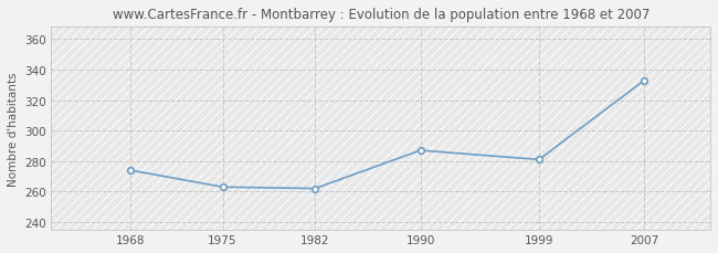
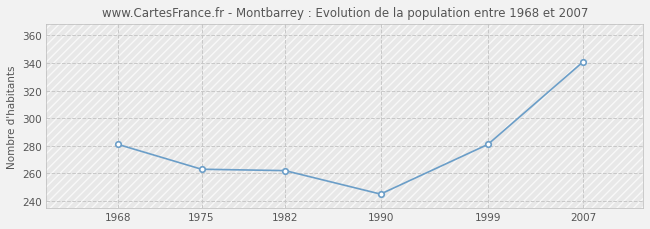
1968: 274 -> 281
1990: 287 -> 245
2007: 333 -> 341
